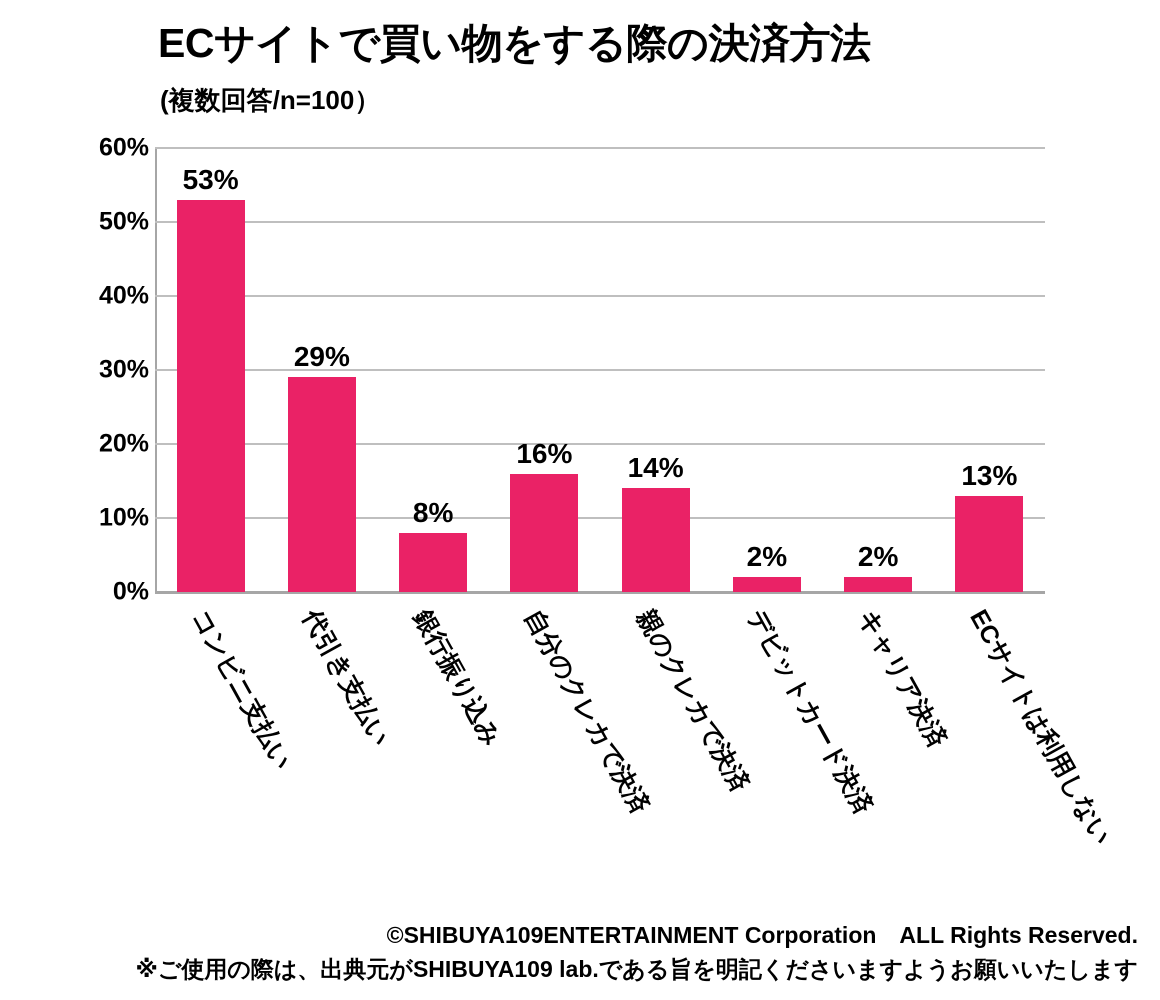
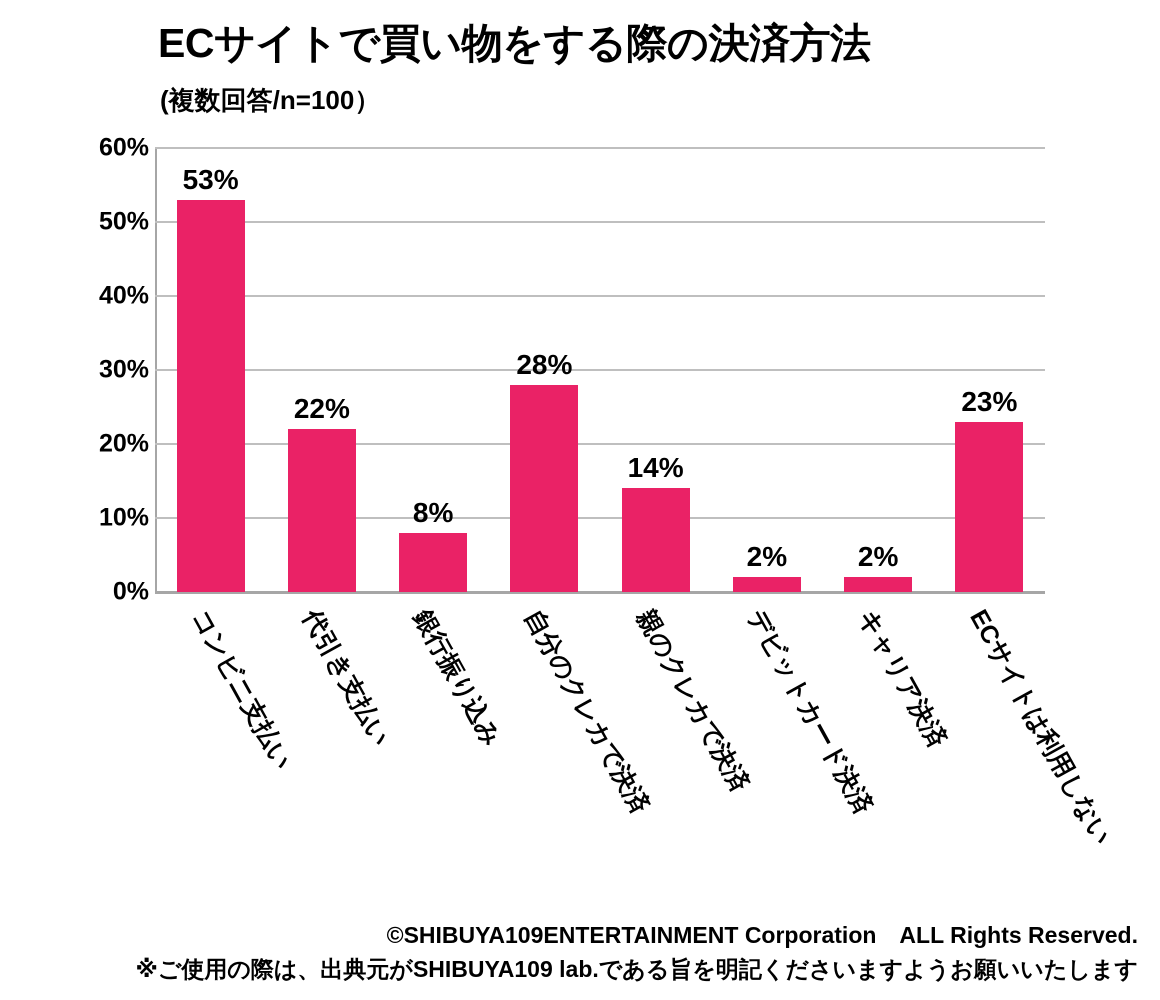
代引き支払い: 29% -> 22%
自分のクレカで決済: 16% -> 28%
ECサイトは利用しない: 13% -> 23%
